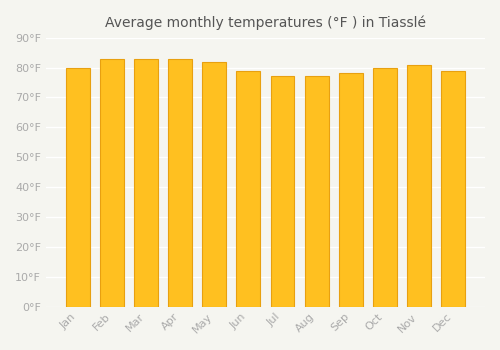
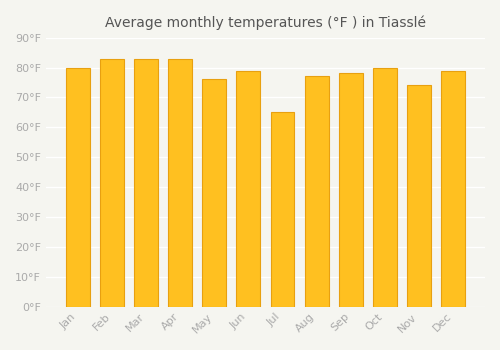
May: 82°F -> 76°F
Jul: 77°F -> 65°F
Nov: 81°F -> 74°F
